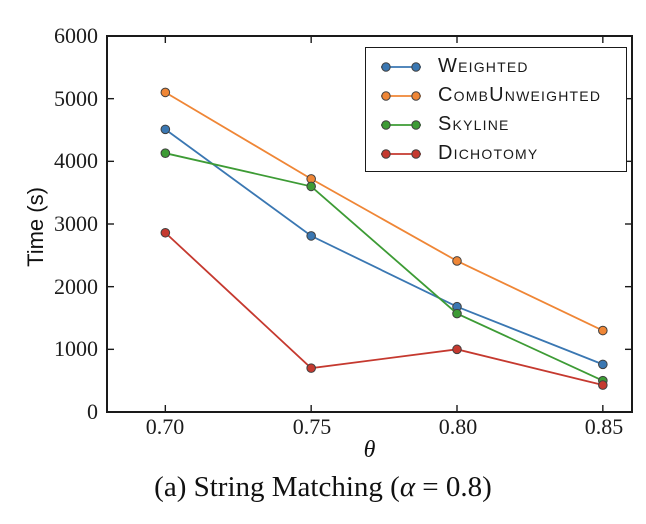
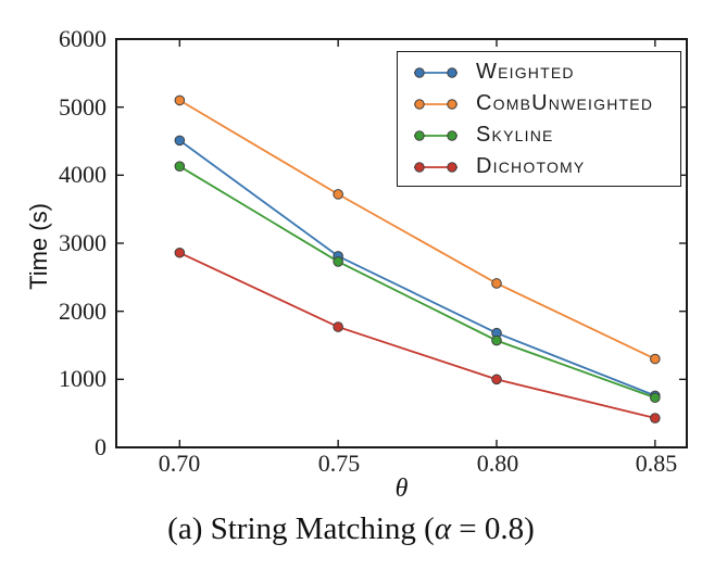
Skyline/0.75: 3600 -> 2700
Dichotomy/0.75: 700 -> 1800
Skyline/0.85: 500 -> 700
